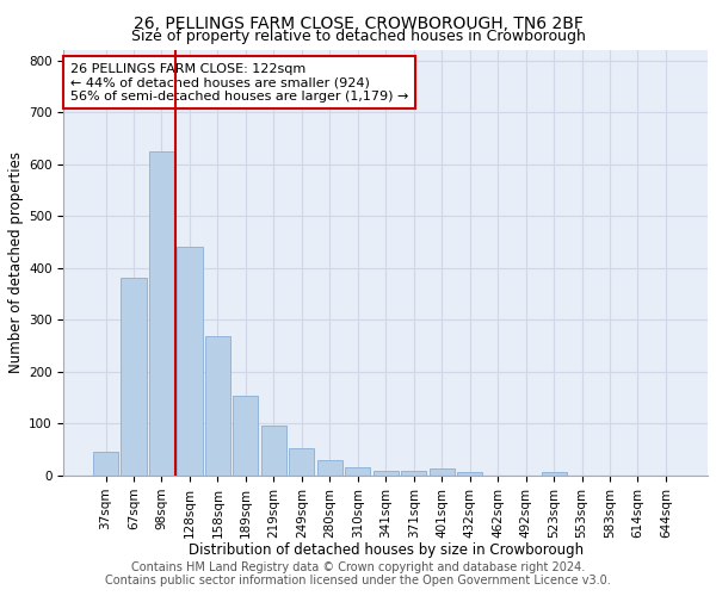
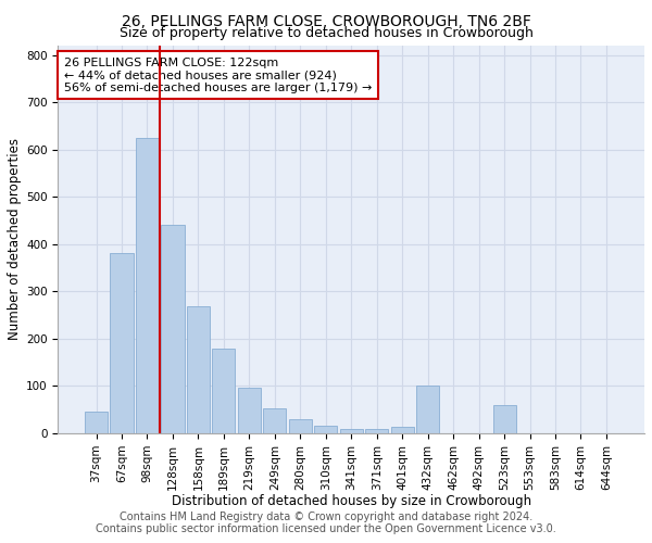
189sqm: 154 -> 180
432sqm: 7 -> 100
523sqm: 8 -> 60
